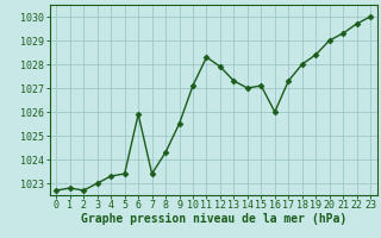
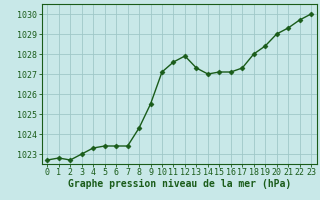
6: 1025.9 -> 1023.4
11: 1028.3 -> 1027.6
16: 1026.0 -> 1027.1
